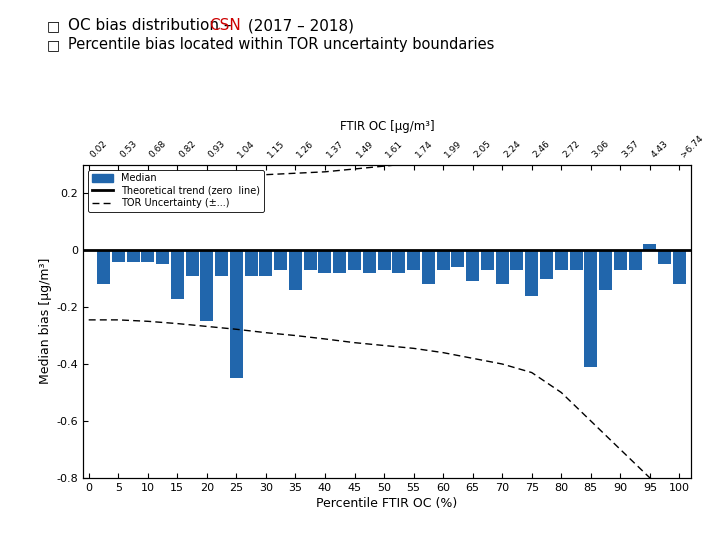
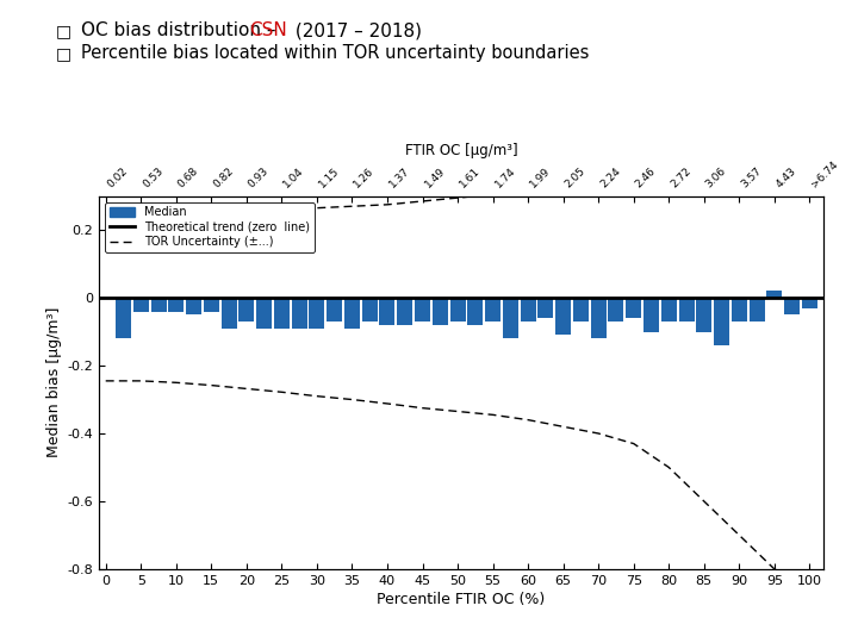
Median/15: -0.17 -> -0.04
Median/20: -0.25 -> -0.07
Median/25: -0.45 -> -0.09
Median/35: -0.14 -> -0.09
Median/75: -0.16 -> -0.06
Median/85: -0.41 -> -0.10
Median/100: -0.12 -> -0.03
